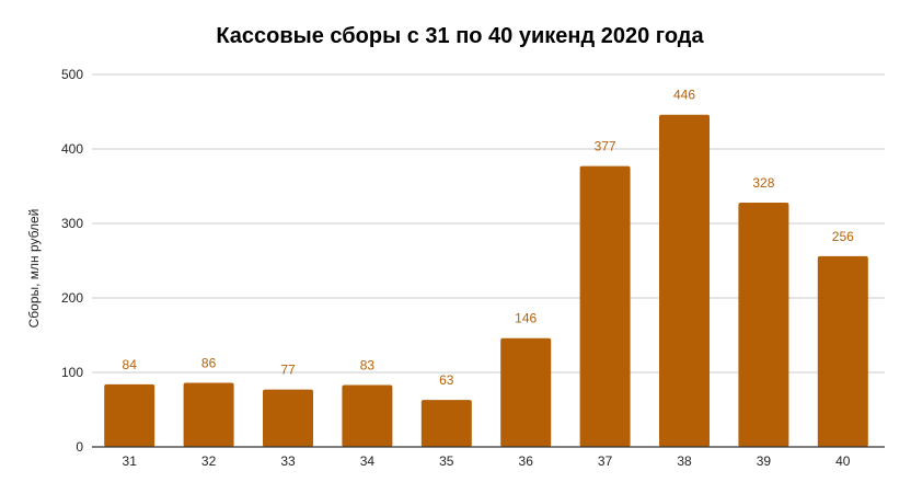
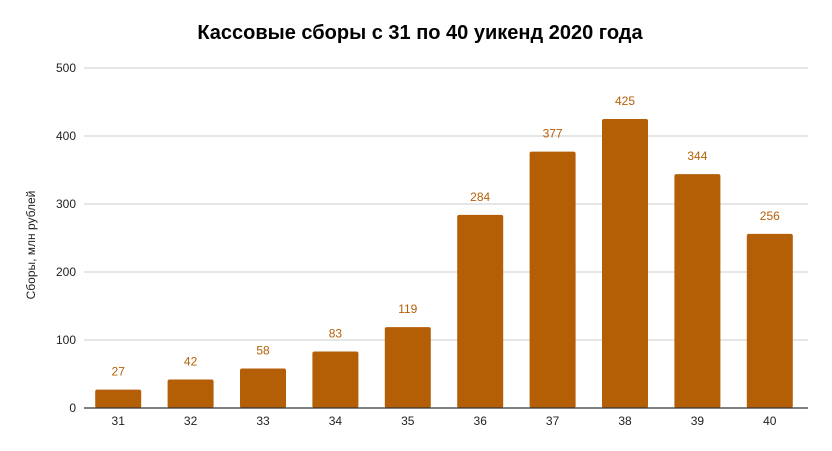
31: 84 -> 27
32: 86 -> 42
33: 77 -> 58
35: 63 -> 119
36: 146 -> 284
38: 446 -> 425
39: 328 -> 344
